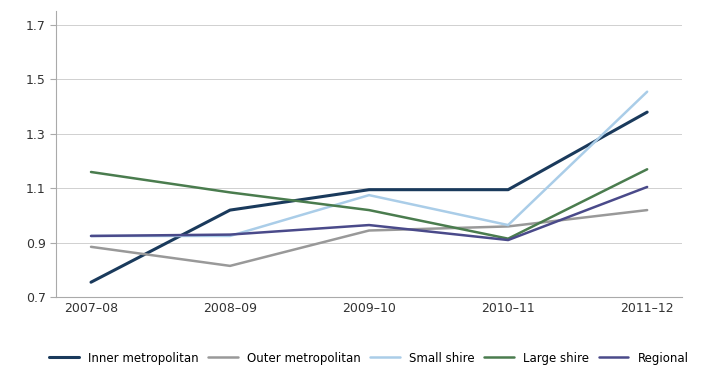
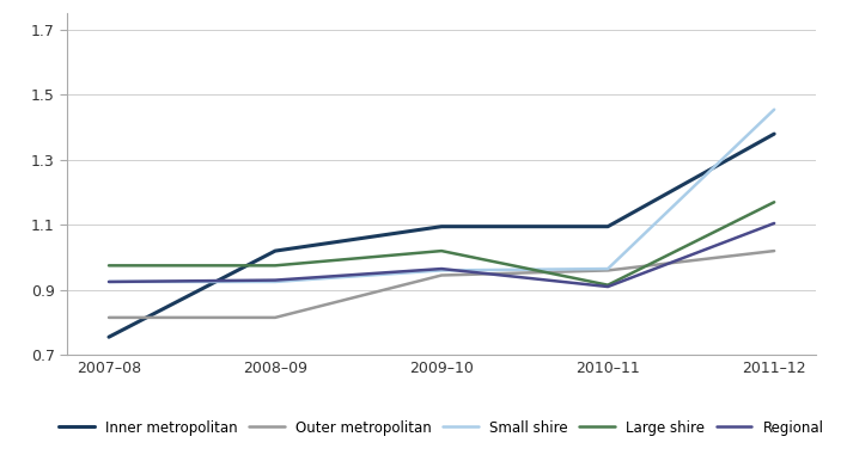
Outer metropolitan/2007–08: 0.885 -> 0.815
Large shire/2007–08: 1.160 -> 0.975
Large shire/2008–09: 1.085 -> 0.975
Small shire/2009–10: 1.075 -> 0.960
